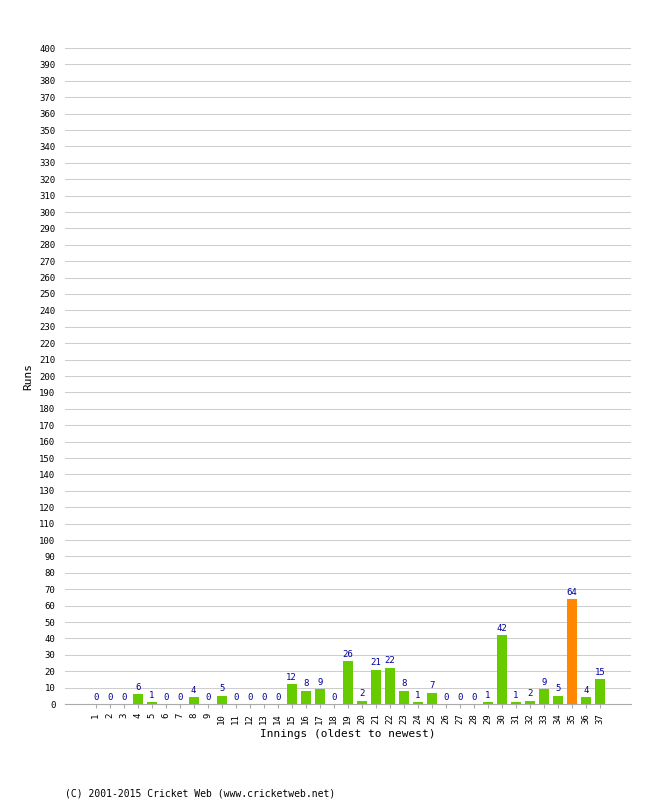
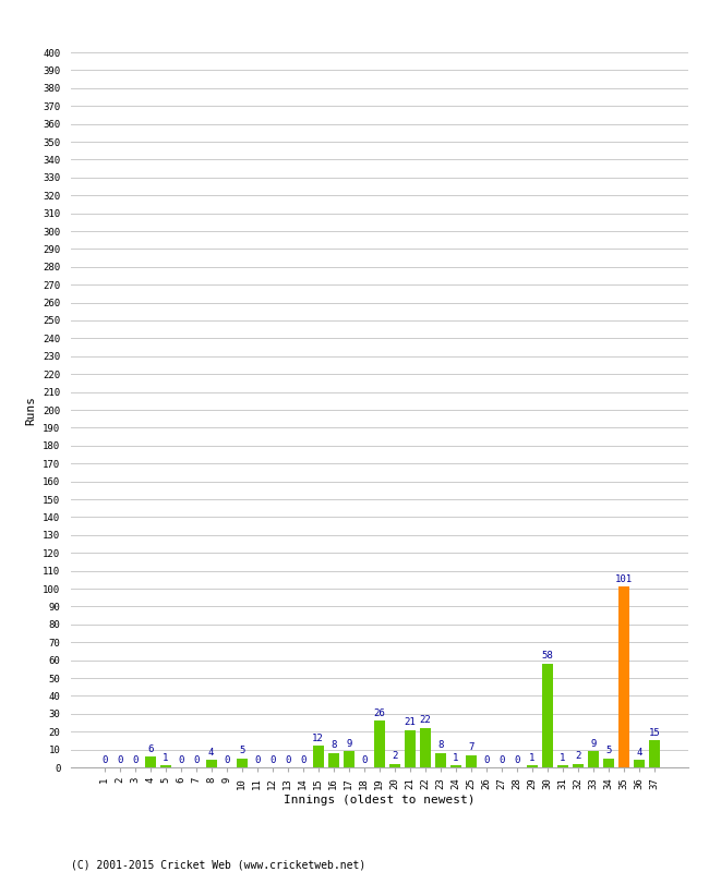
30: 42 -> 58
35: 64 -> 101
